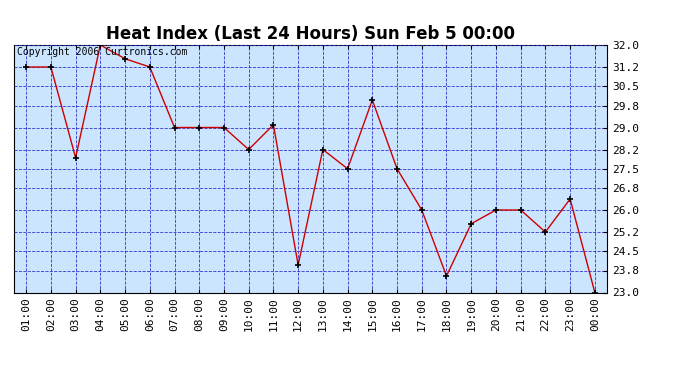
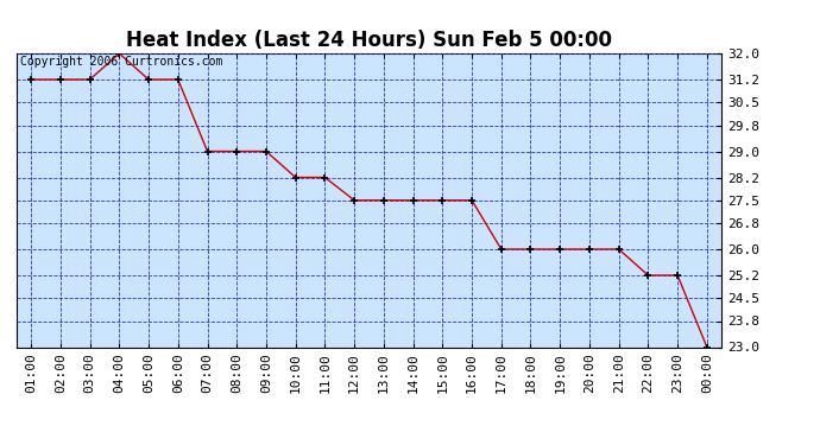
03:00: 27.9 -> 31.2
05:00: 31.5 -> 31.2
11:00: 29.1 -> 28.2
12:00: 24.0 -> 27.5
13:00: 28.2 -> 27.5
15:00: 30.0 -> 27.5
18:00: 23.6 -> 26.0
19:00: 25.5 -> 26.0
23:00: 26.4 -> 25.2
